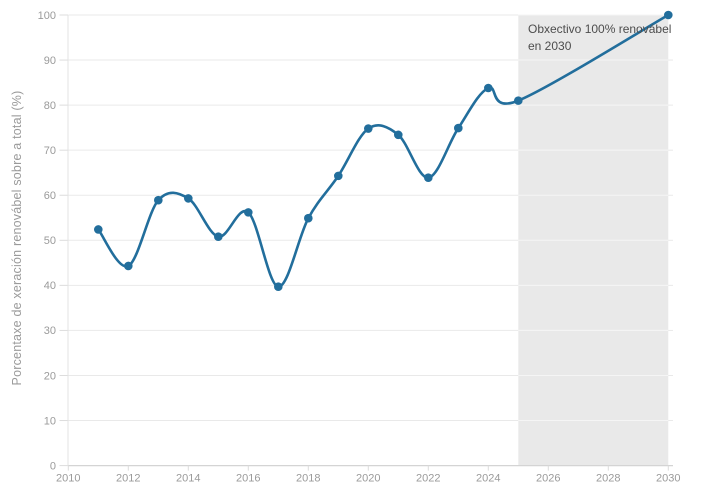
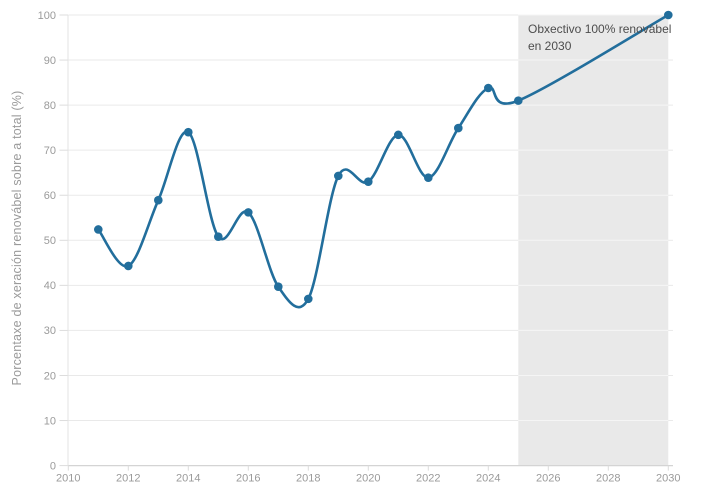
2014: 59 -> 74
2018: 55 -> 37
2020: 75 -> 63
